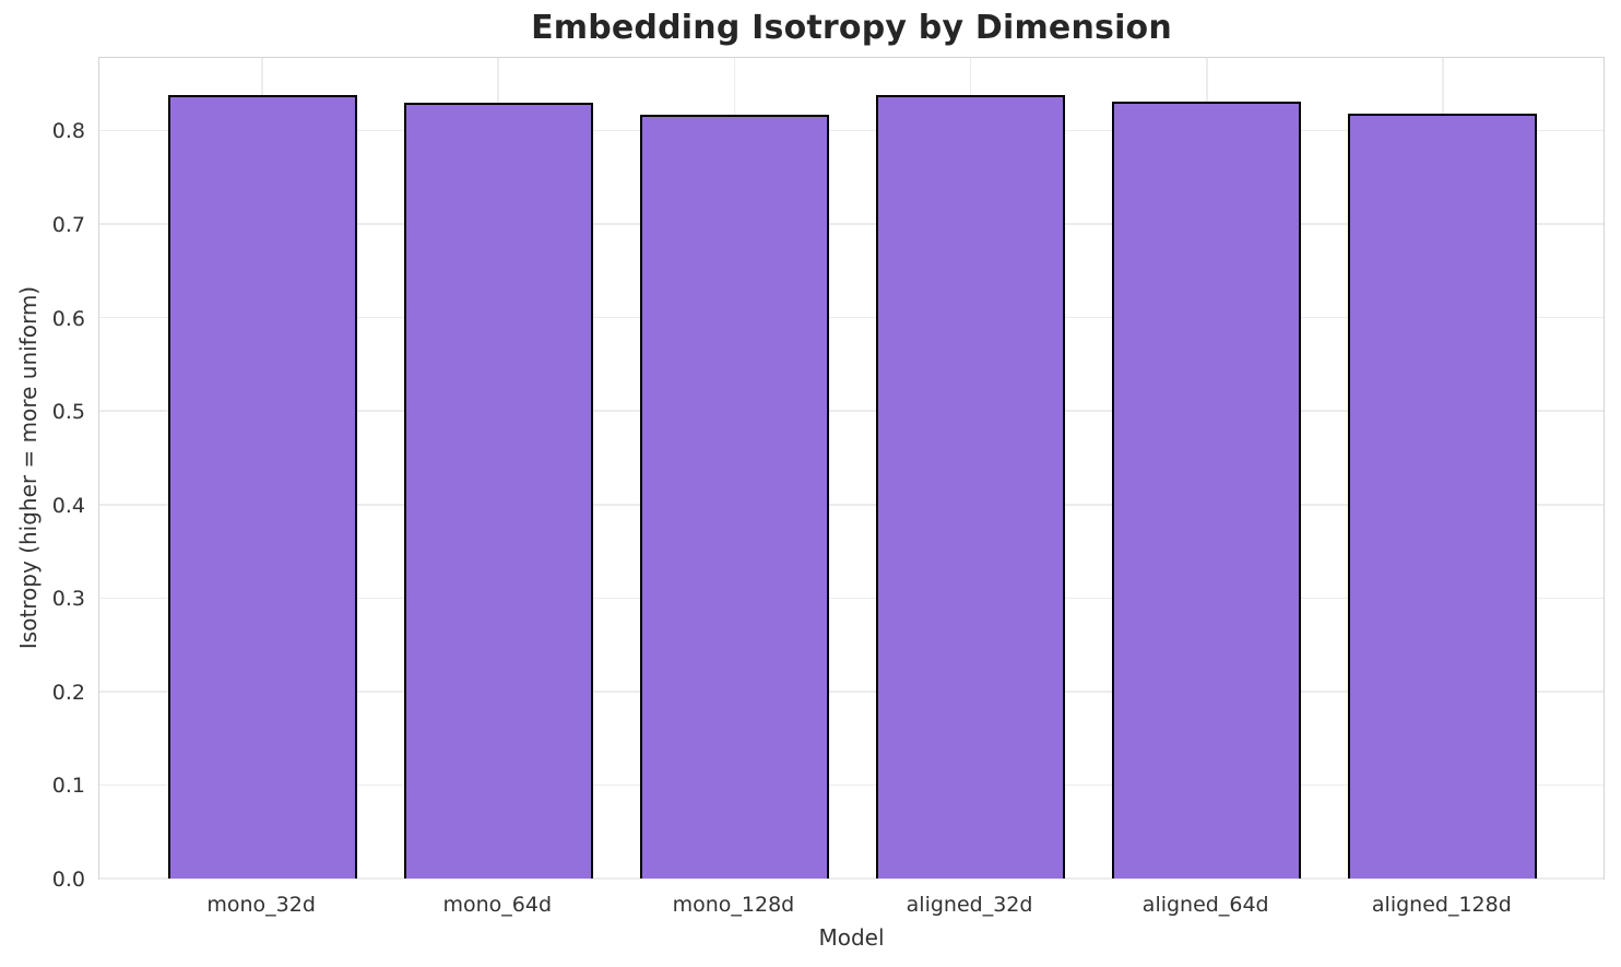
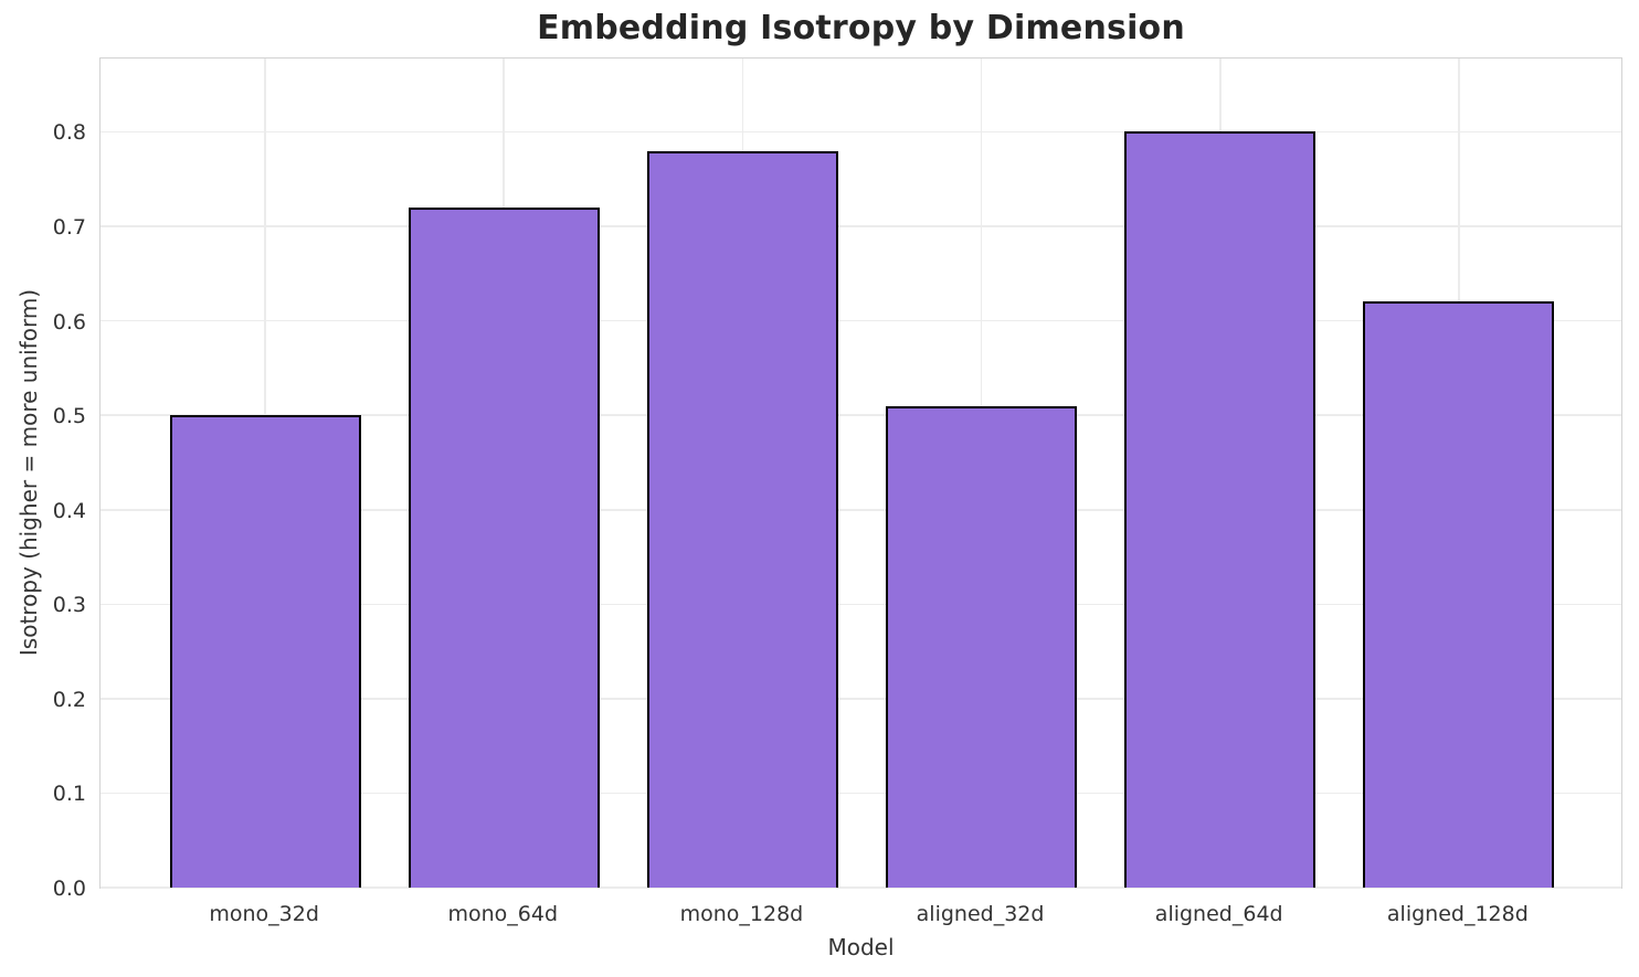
mono_32d: 0.84 -> 0.50
mono_64d: 0.83 -> 0.72
mono_128d: 0.82 -> 0.78
aligned_32d: 0.84 -> 0.51
aligned_64d: 0.83 -> 0.80
aligned_128d: 0.82 -> 0.62
